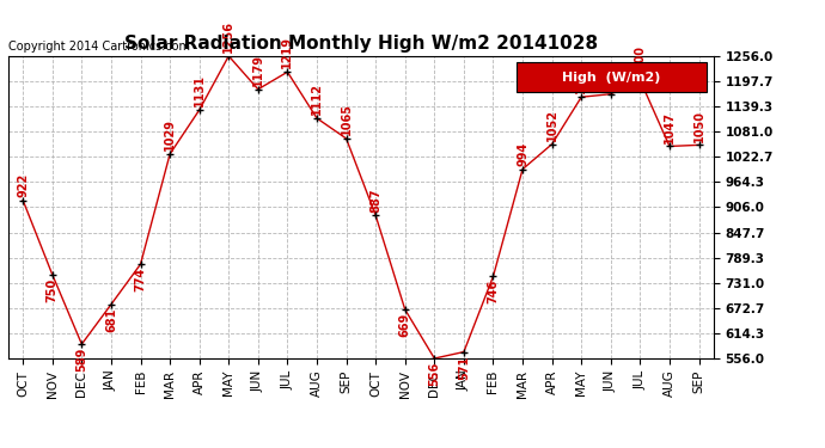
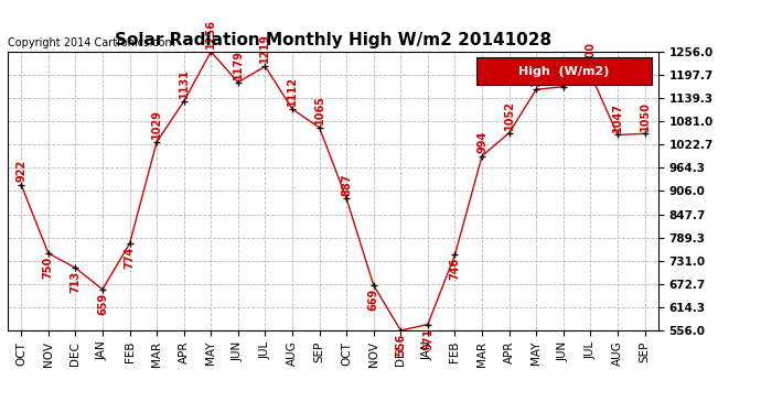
DEC: 589 -> 713
JAN: 681 -> 659
